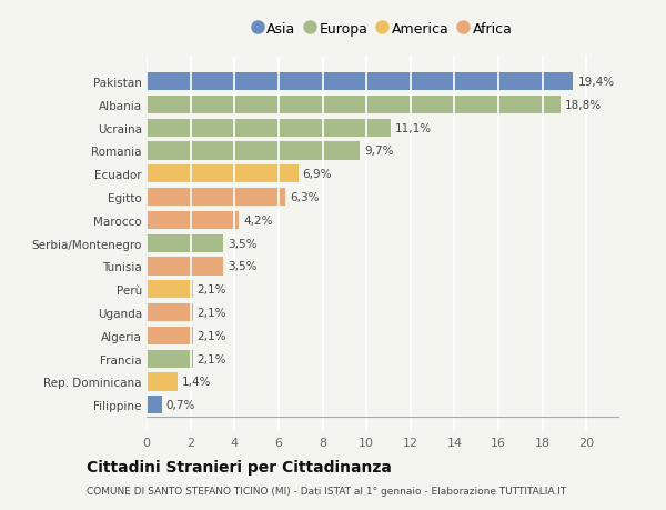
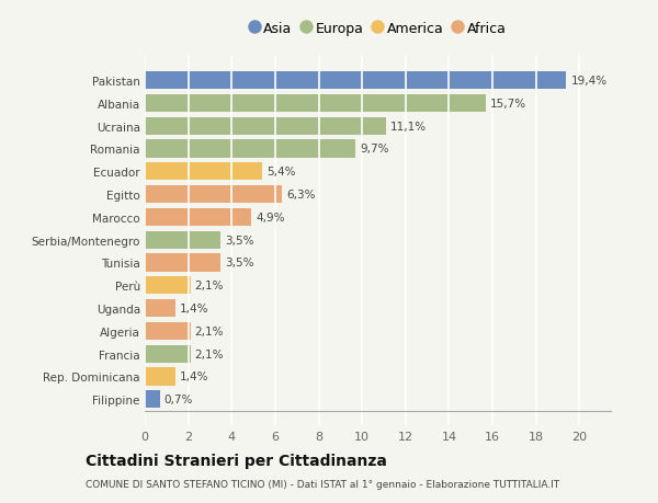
Albania: 18,8% -> 15,7%
Ecuador: 6,9% -> 5,4%
Marocco: 4,2% -> 4,9%
Uganda: 2,1% -> 1,4%
